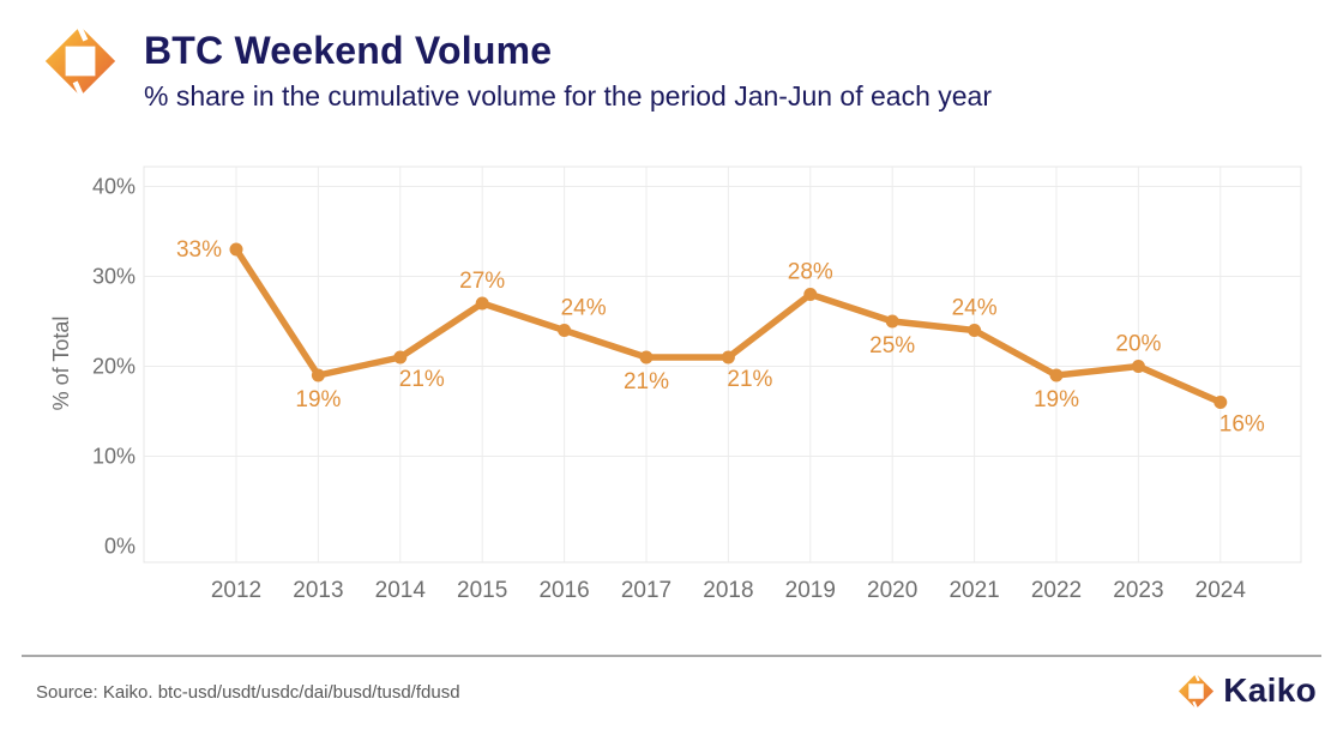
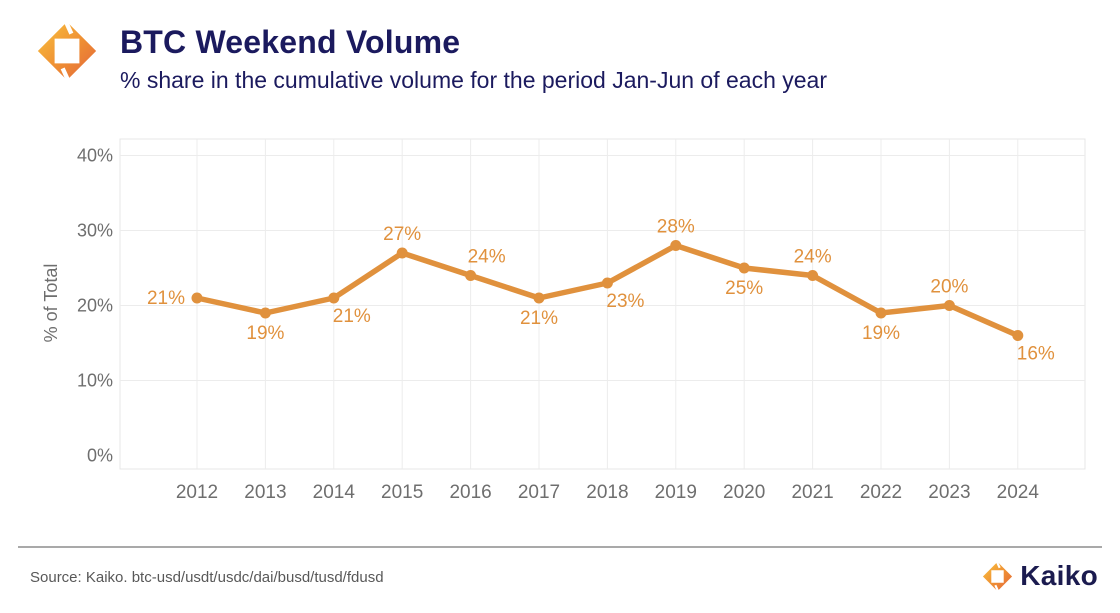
2012: 33% -> 21%
2018: 21% -> 23%
